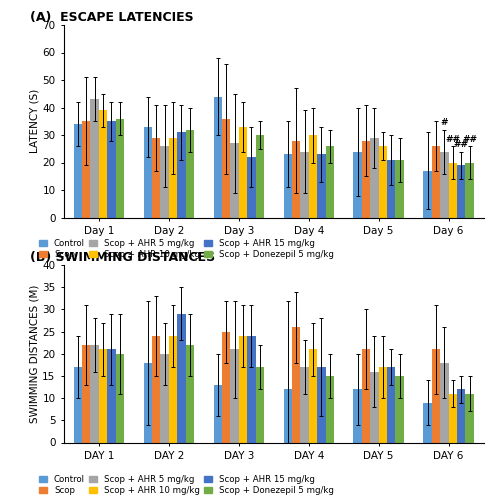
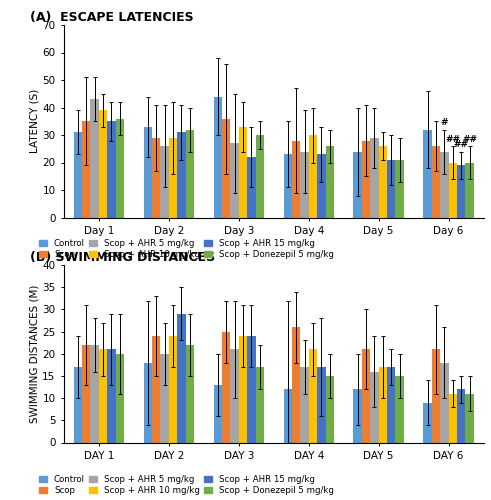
(A) ESCAPE LATENCIES/Control/Day 1: 34 -> 31
(A) ESCAPE LATENCIES/Control/Day 6: 17 -> 32
